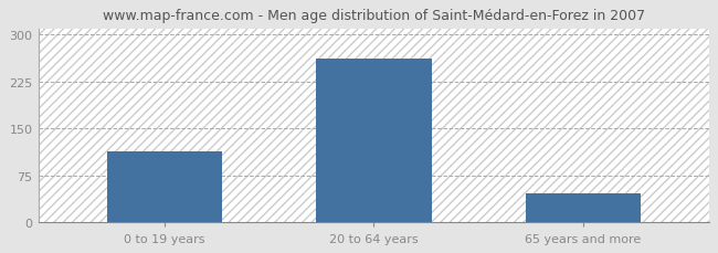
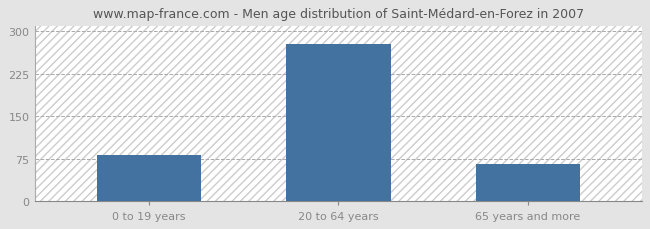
0 to 19 years: 113 -> 82
20 to 64 years: 262 -> 278
65 years and more: 46 -> 66
